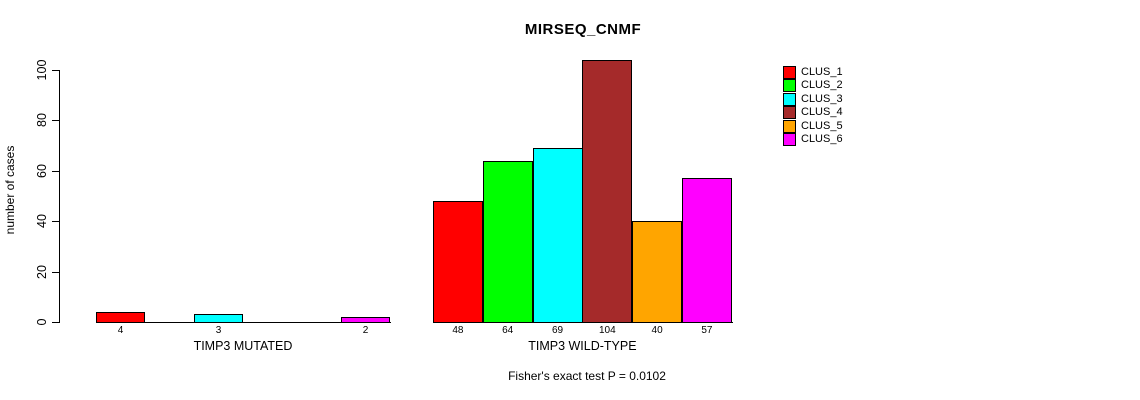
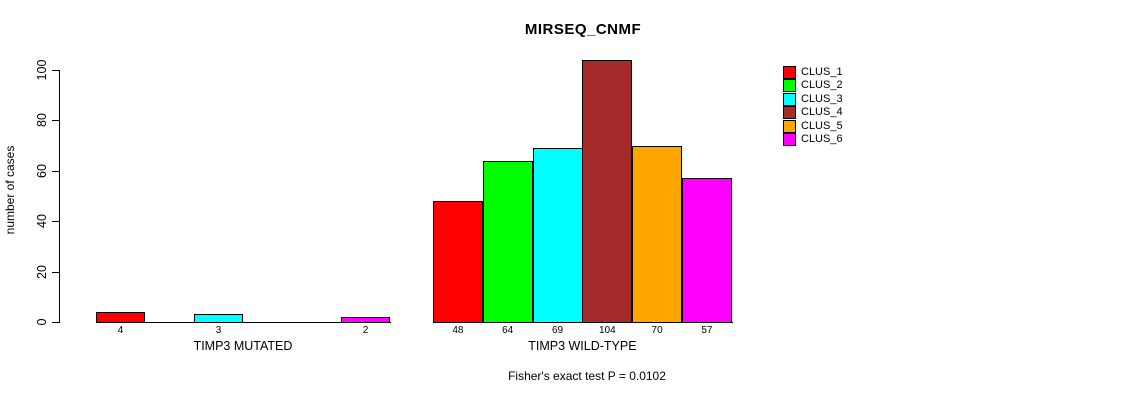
CLUS_5/TIMP3 WILD-TYPE: 40 -> 70
